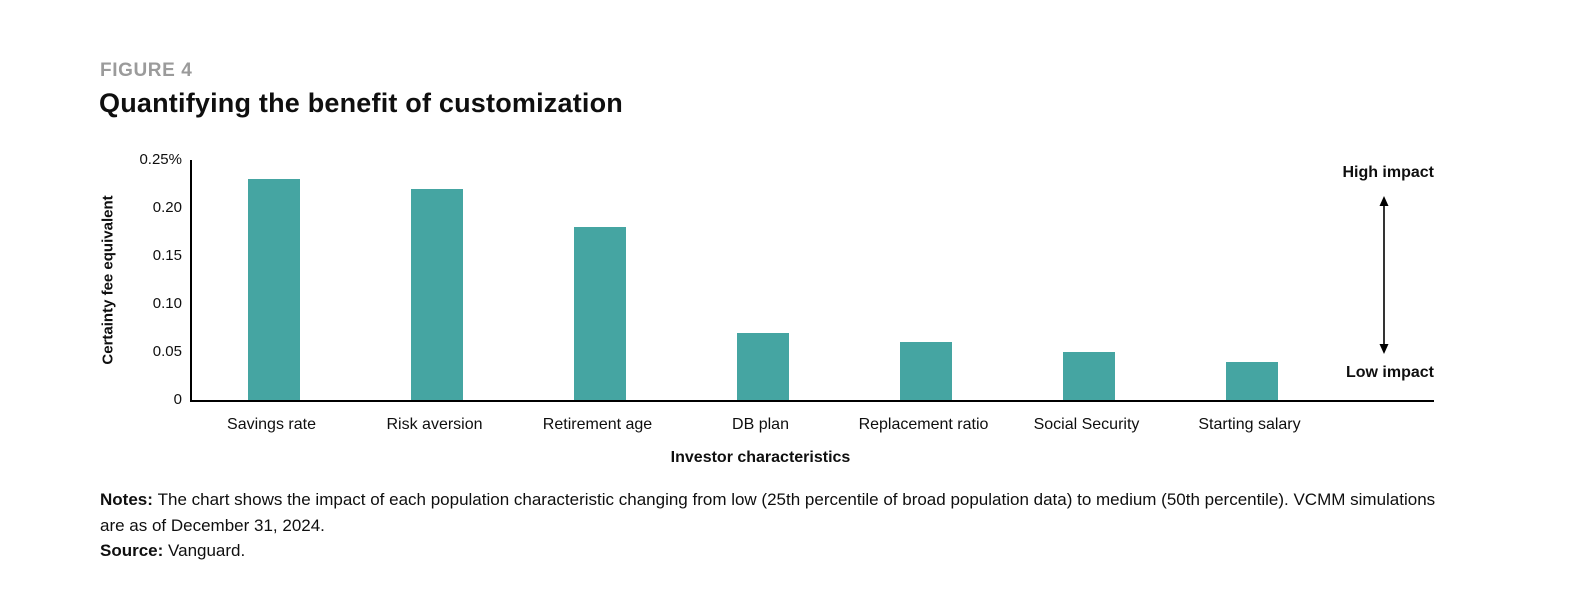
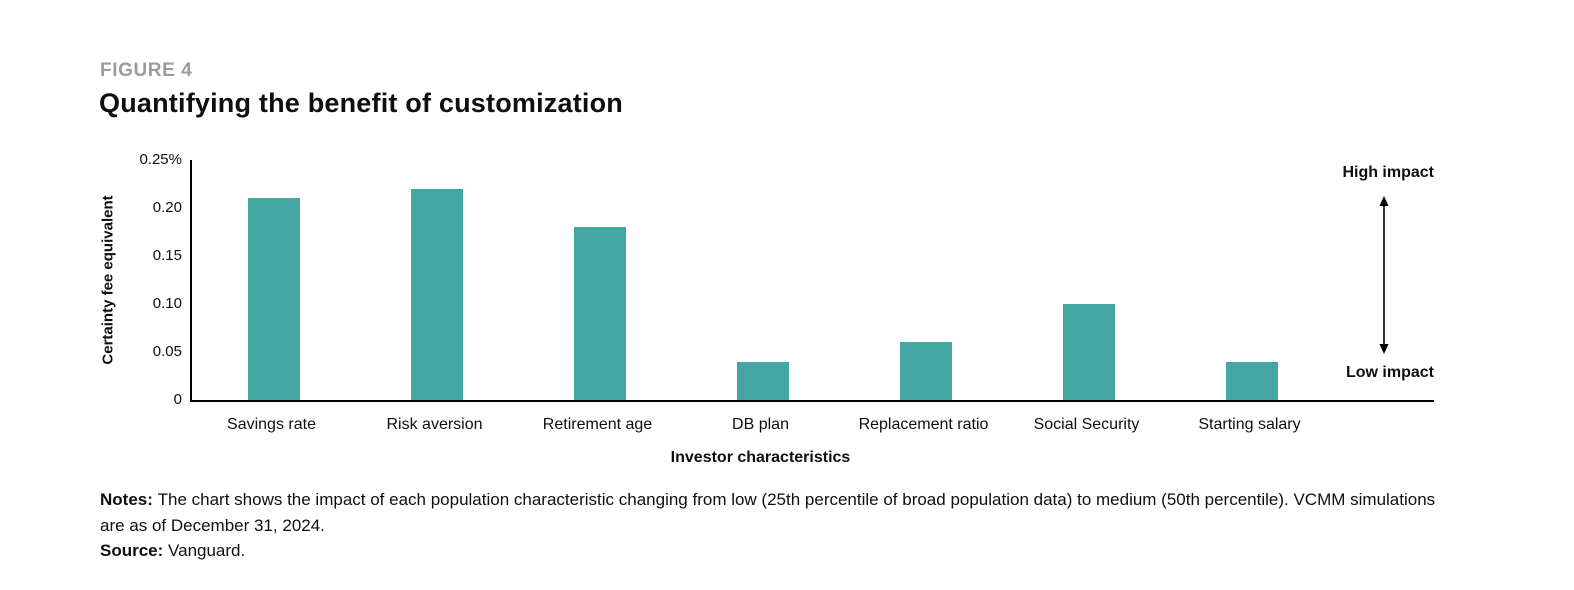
Savings rate: 0.23% -> 0.21%
DB plan: 0.07% -> 0.04%
Social Security: 0.05% -> 0.10%
